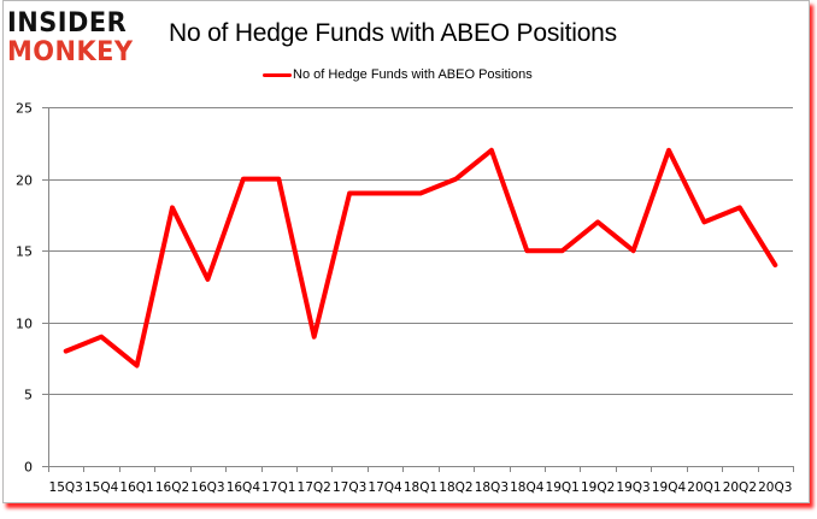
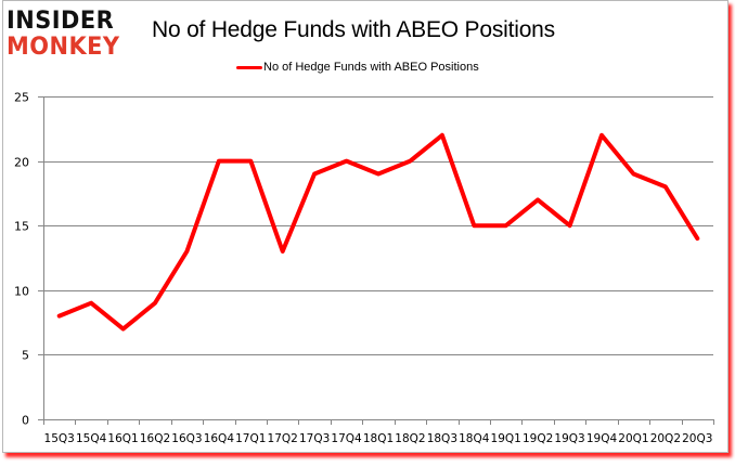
16Q2: 18 -> 9
17Q2: 9 -> 13
17Q4: 19 -> 20
20Q1: 17 -> 19
